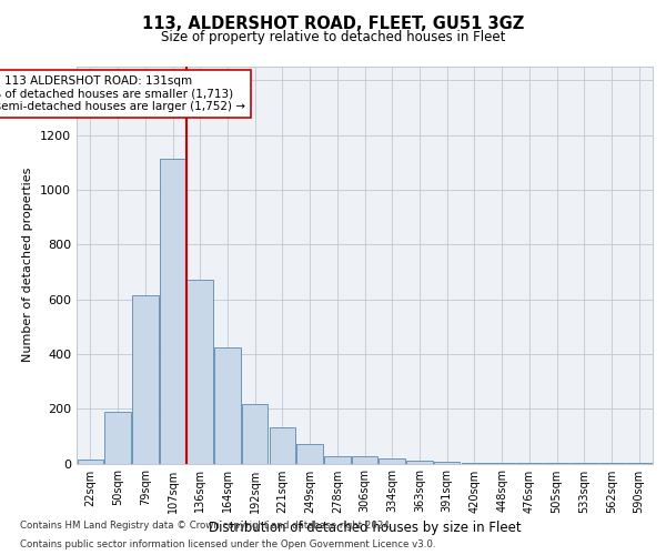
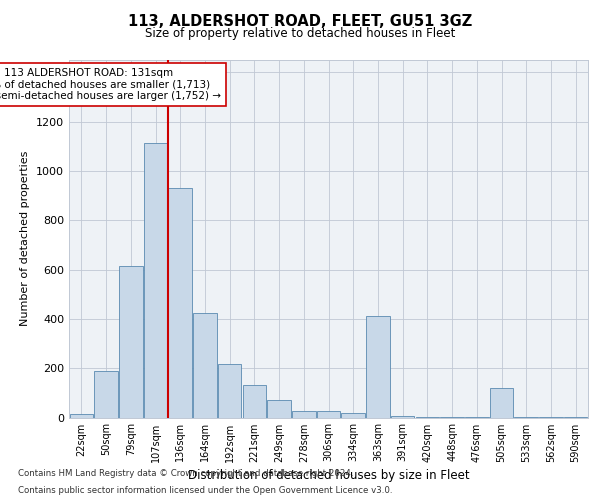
136sqm: 670 -> 930
363sqm: 10 -> 410
505sqm: 1 -> 120
